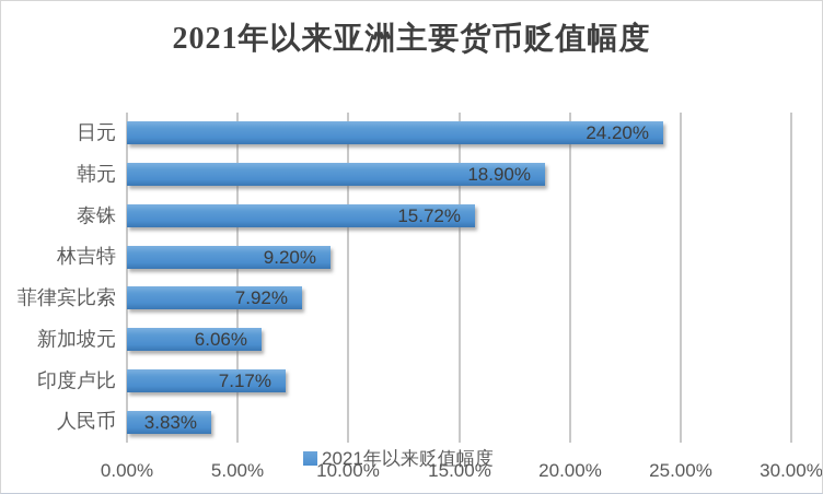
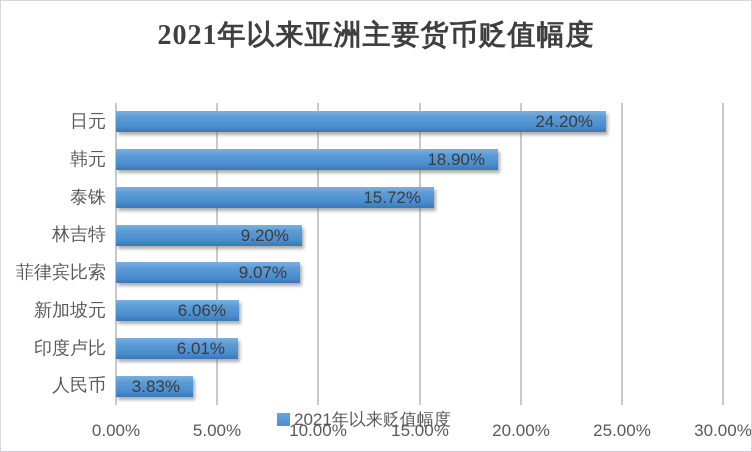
菲律宾比索: 7.92% -> 9.07%
印度卢比: 7.17% -> 6.01%
